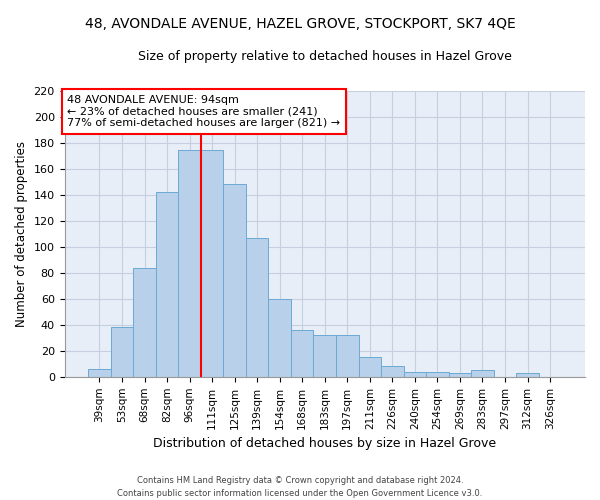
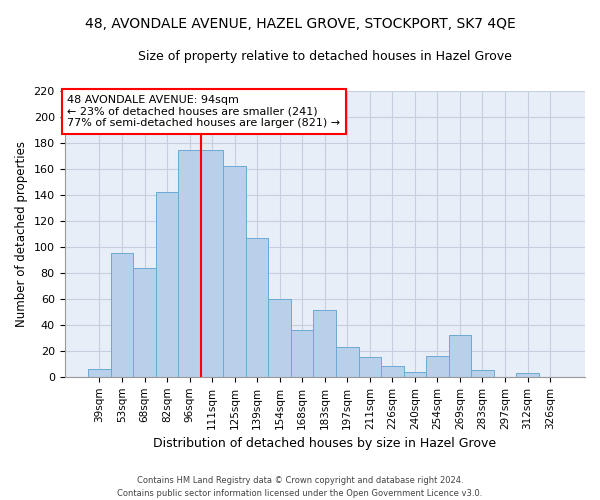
53sqm: 38 -> 95
125sqm: 148 -> 162
183sqm: 32 -> 51
197sqm: 32 -> 23
254sqm: 4 -> 16
269sqm: 3 -> 32
